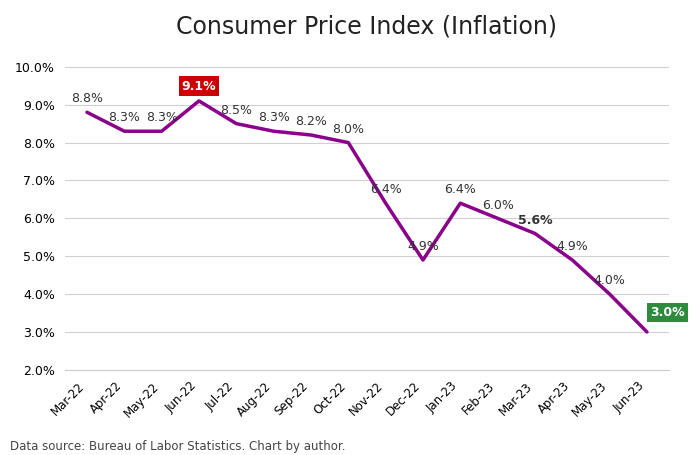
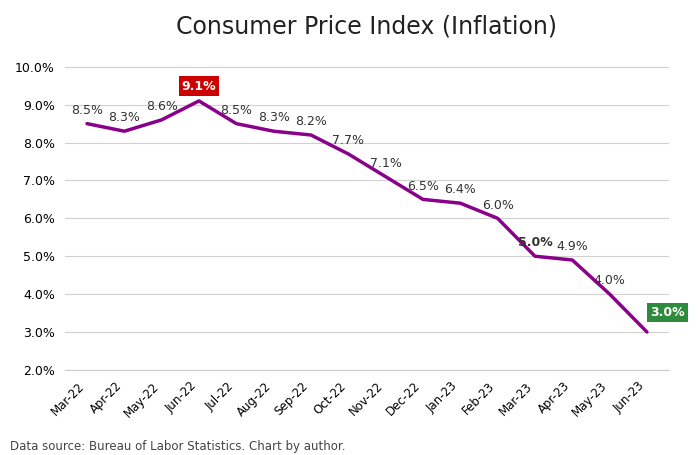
Mar-22: 8.8% -> 8.5%
May-22: 8.3% -> 8.6%
Oct-22: 8.0% -> 7.7%
Nov-22: 6.4% -> 7.1%
Dec-22: 4.9% -> 6.5%
Mar-23: 5.6% -> 5.0%
